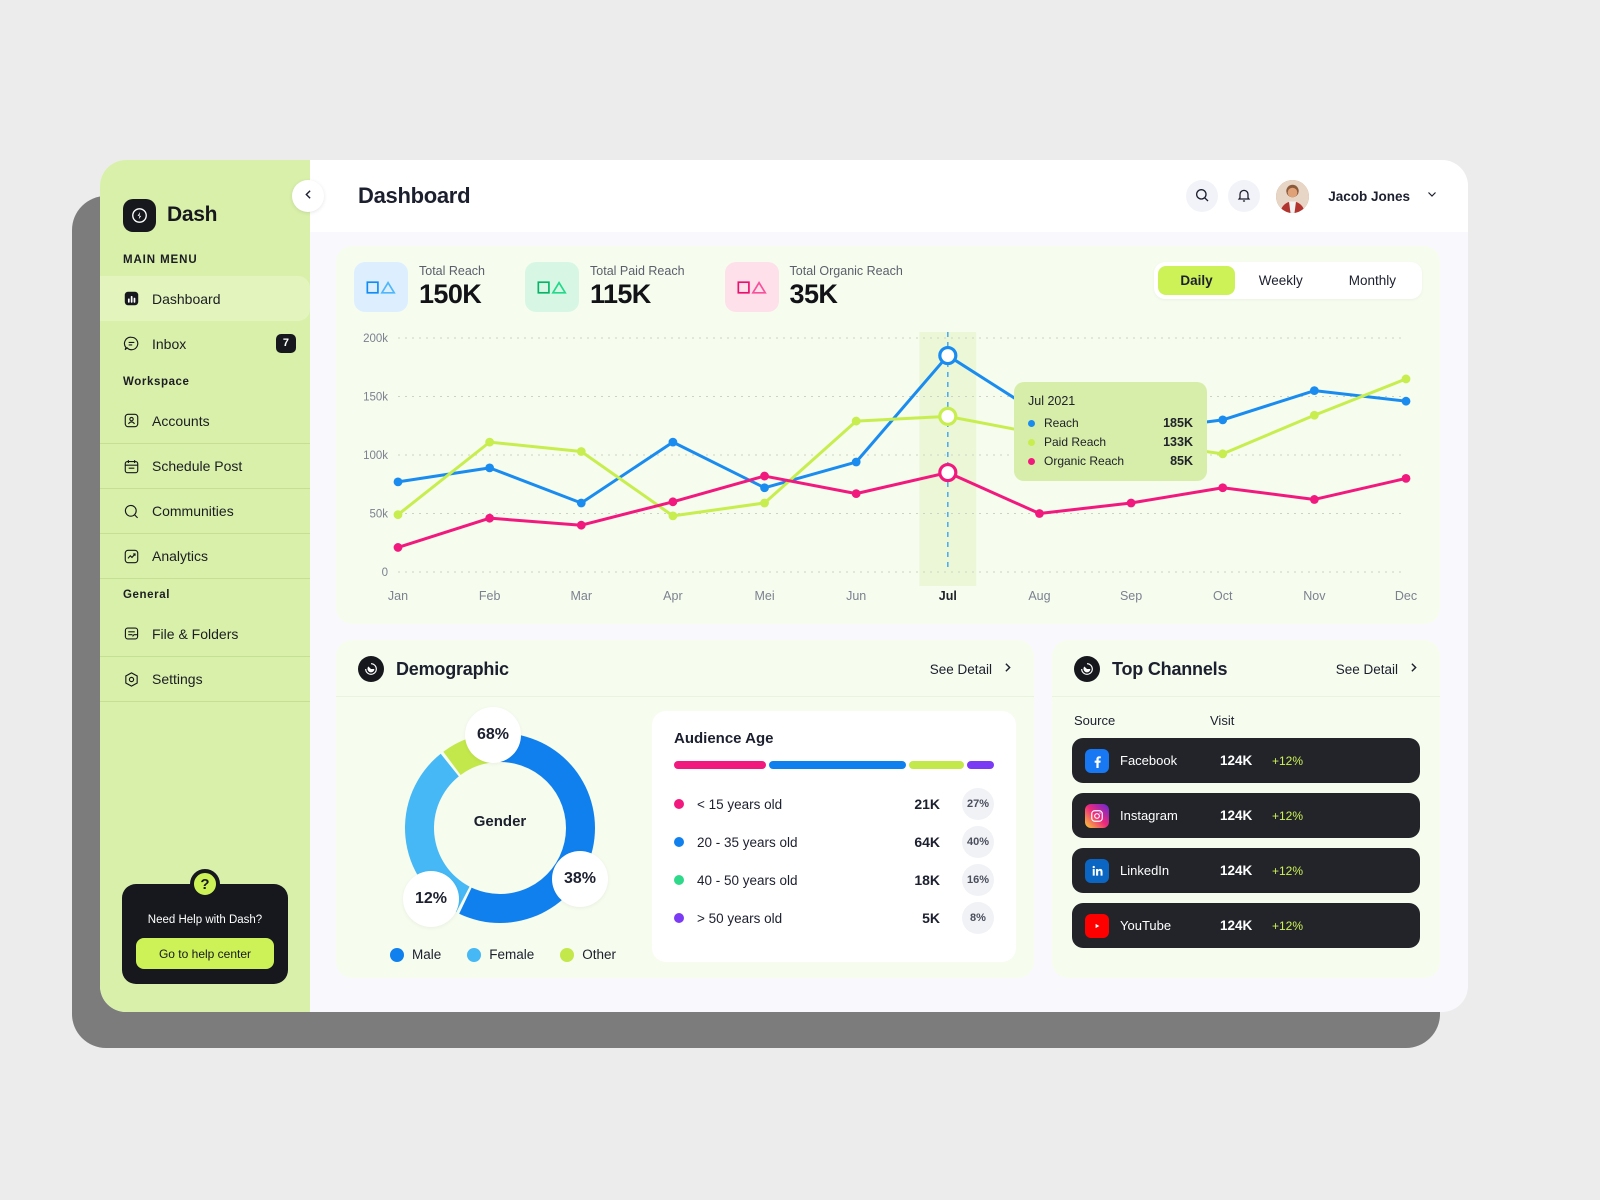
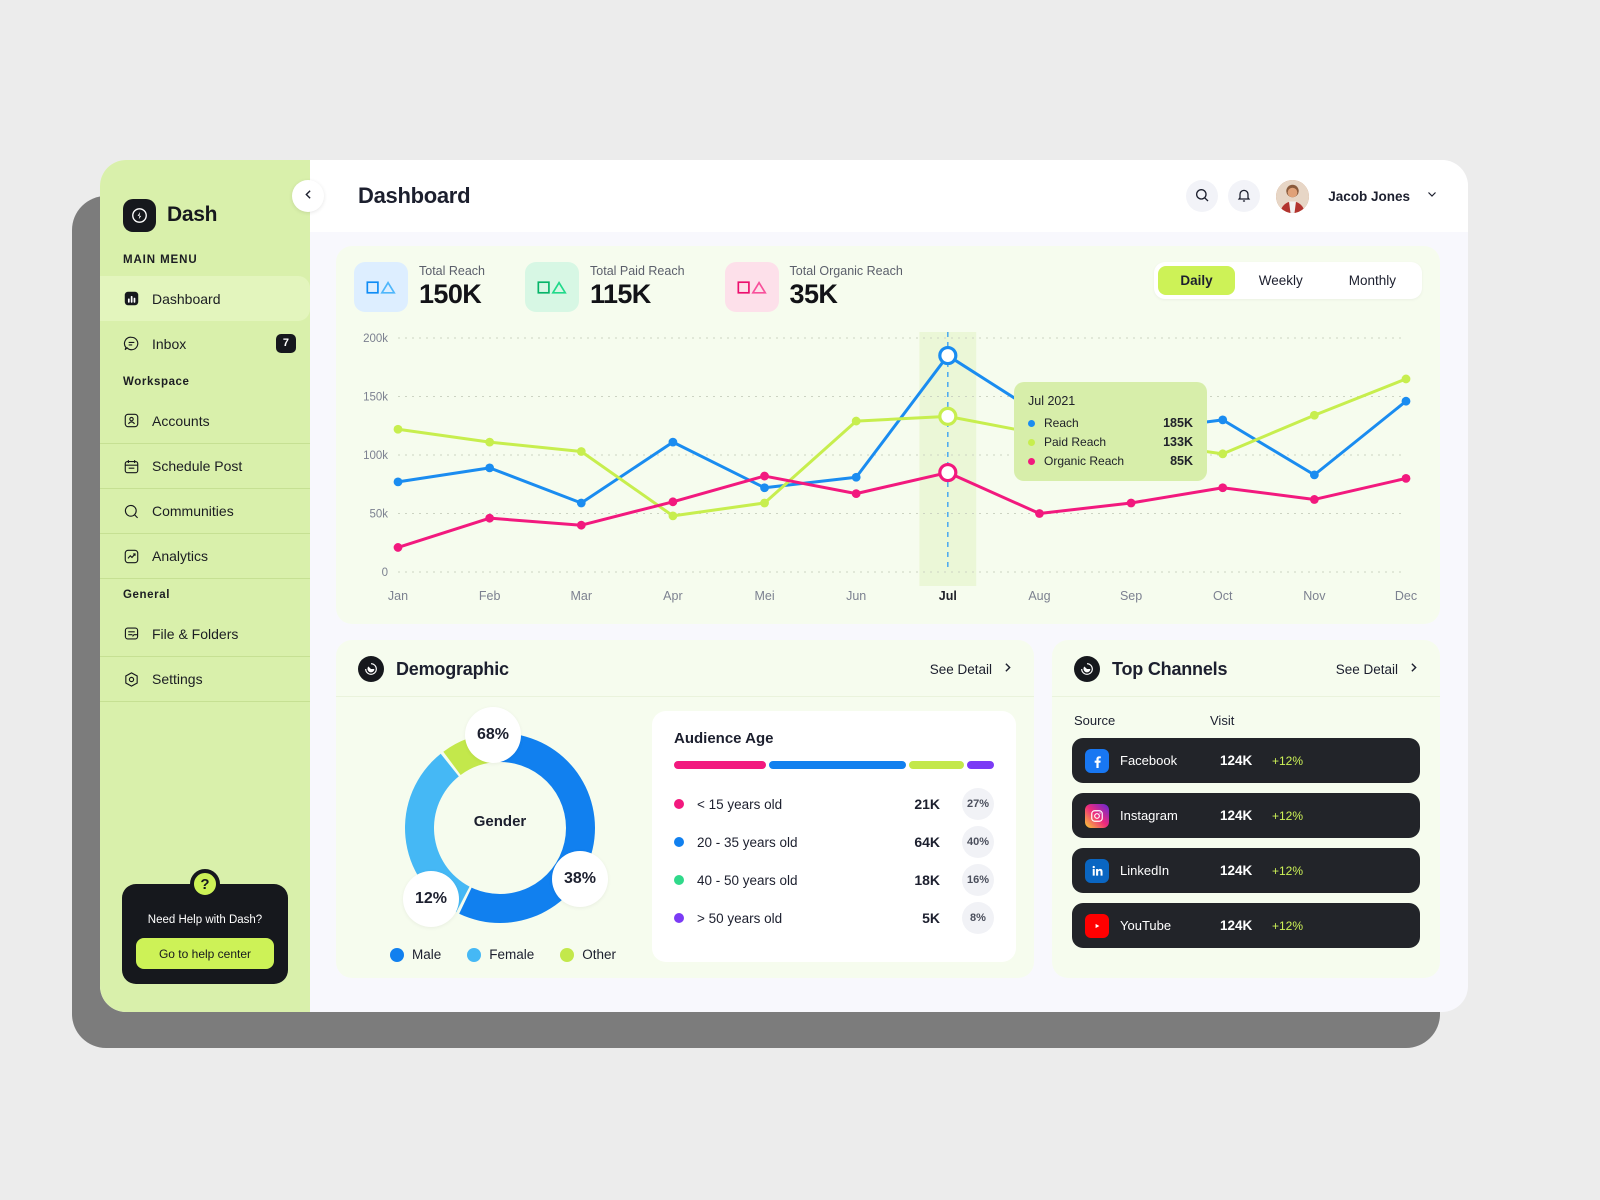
Paid Reach/Jan: 49k -> 122k
Reach/Jun: 94k -> 81k
Reach/Nov: 155k -> 83k
